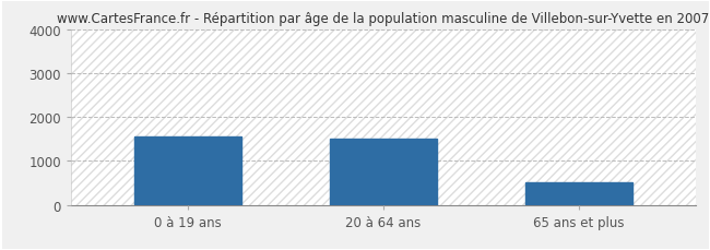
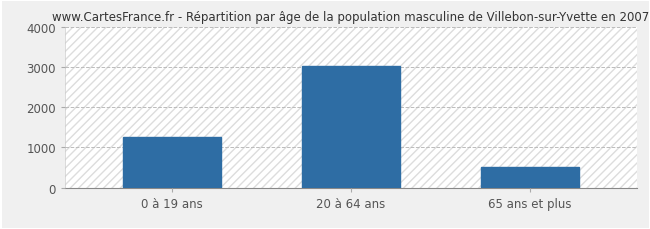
0 à 19 ans: 1550 -> 1260
20 à 64 ans: 1500 -> 3030
